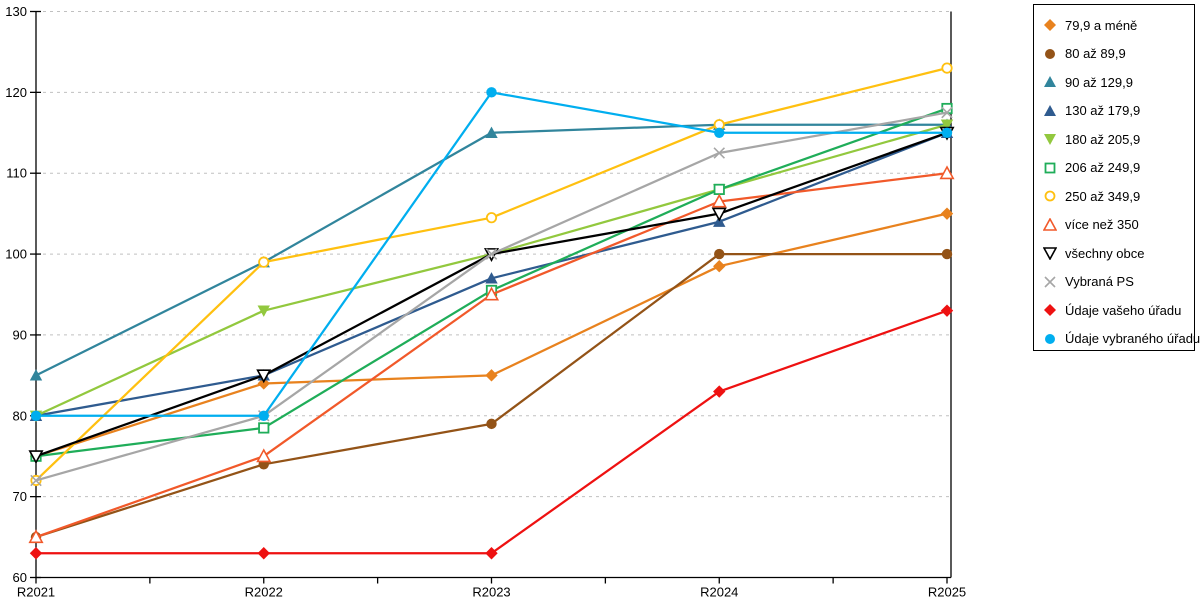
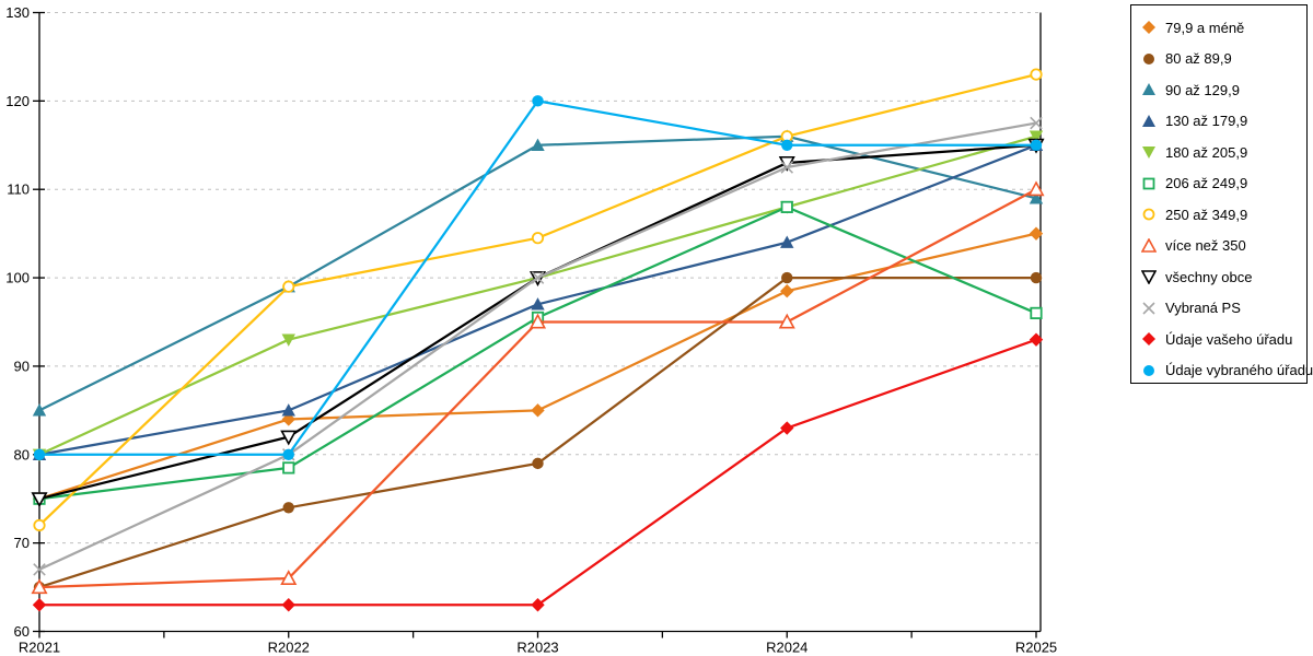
Vybraná PS/R2021: 72 -> 67
více než 350/R2022: 75 -> 66
všechny obce/R2022: 85 -> 82
více než 350/R2024: 106 -> 95
všechny obce/R2024: 105 -> 113
90 až 129,9/R2025: 116 -> 109
206 až 249,9/R2025: 118 -> 96
